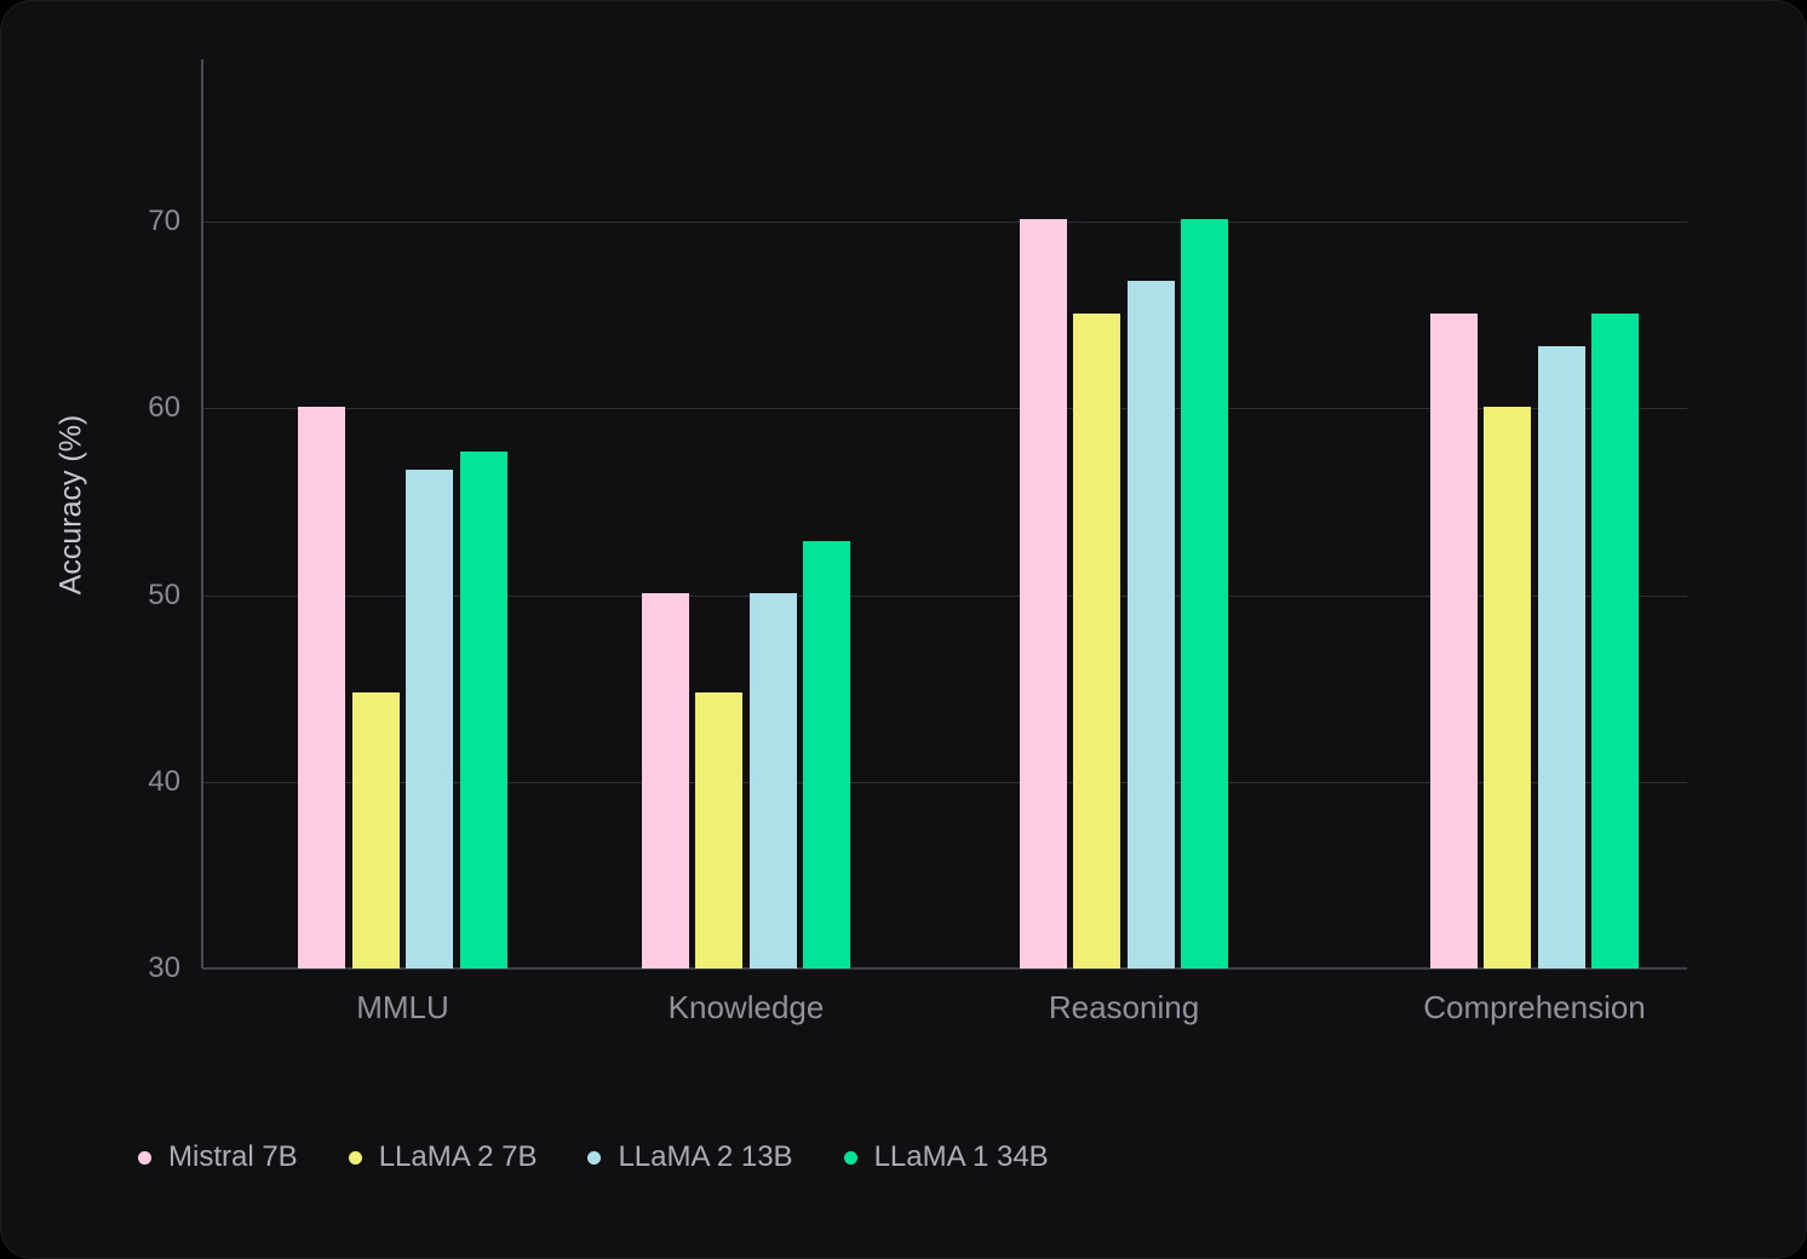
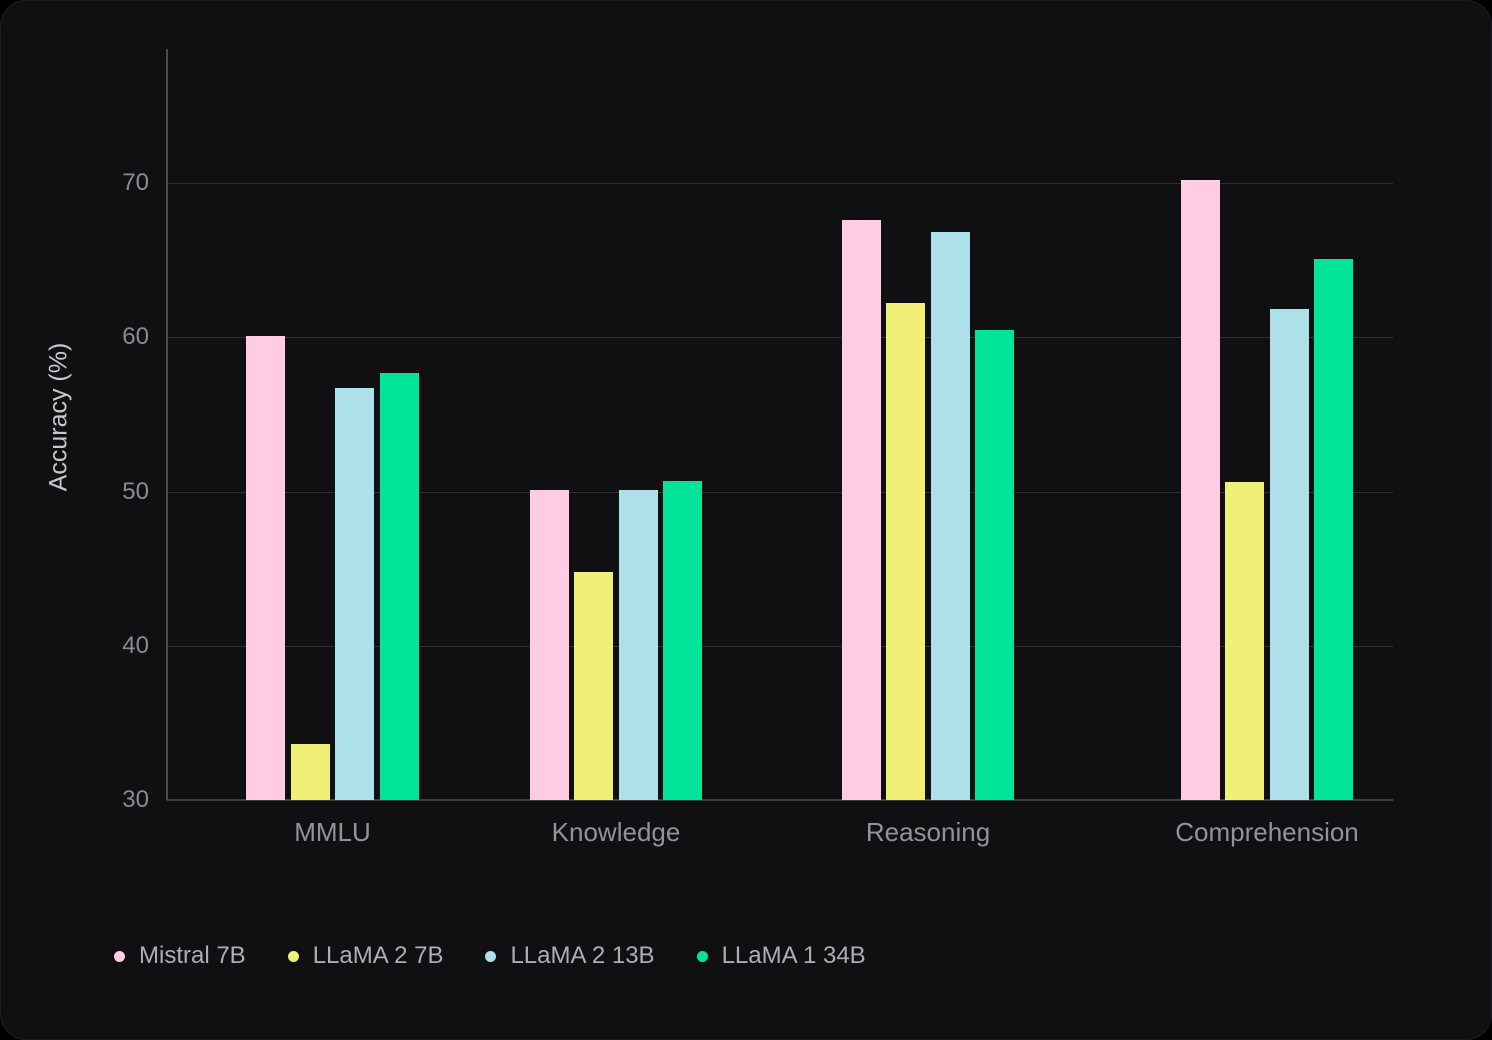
LLaMA 2 7B/MMLU: 44.8 -> 33.6
LLaMA 1 34B/Knowledge: 52.9 -> 50.7
Mistral 7B/Reasoning: 70.1 -> 67.6
LLaMA 2 7B/Reasoning: 65.1 -> 62.2
LLaMA 1 34B/Reasoning: 70.1 -> 60.5
Mistral 7B/Comprehension: 65.1 -> 70.2
LLaMA 2 7B/Comprehension: 60.1 -> 50.6
LLaMA 2 13B/Comprehension: 63.3 -> 61.8
